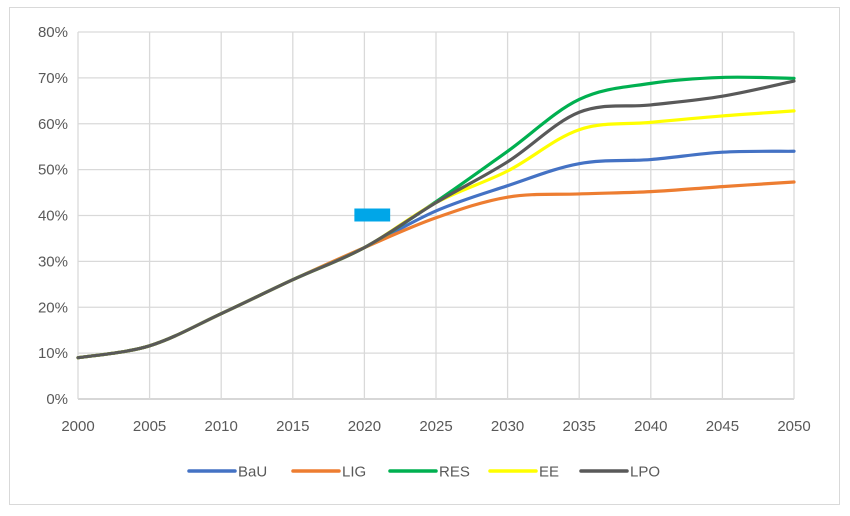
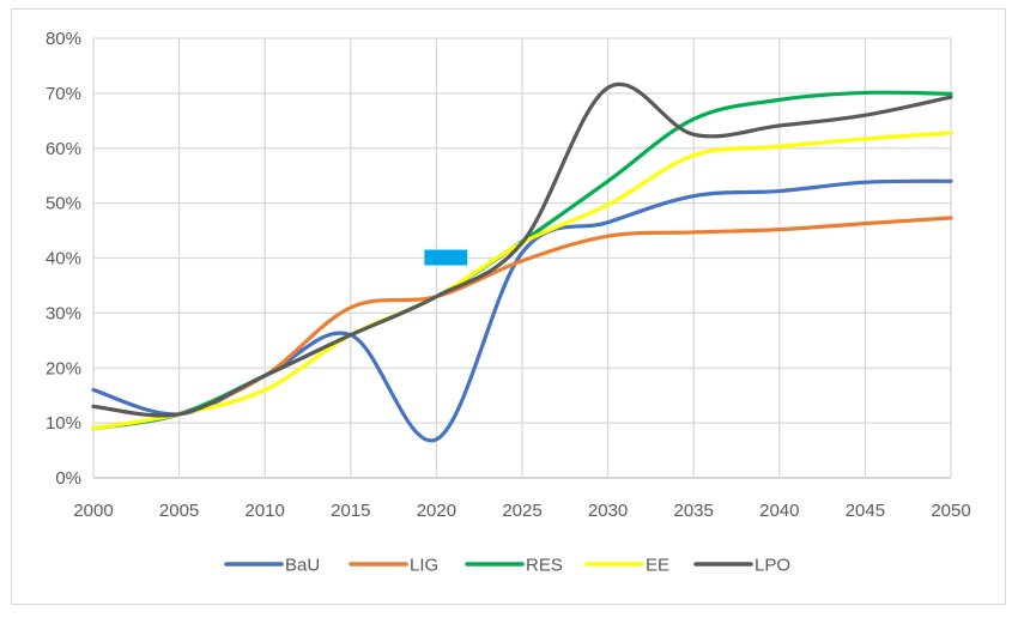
BaU/2000: 9% -> 16%
LPO/2000: 9% -> 13%
EE/2010: 19% -> 16%
LIG/2015: 26% -> 31%
BaU/2020: 33% -> 7%
LPO/2030: 52% -> 71%
